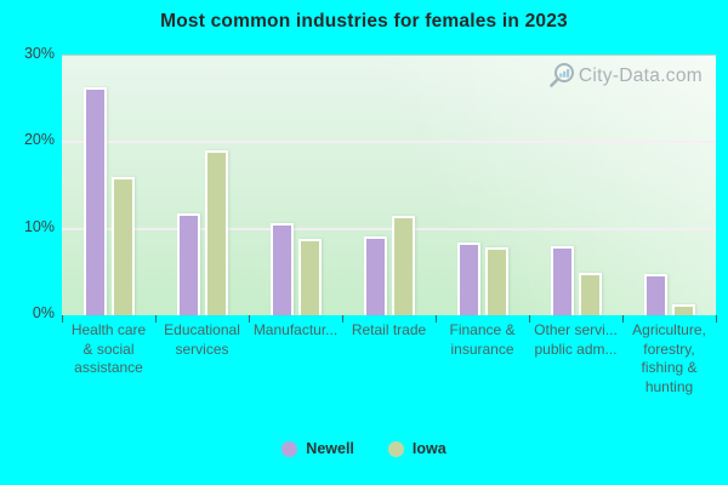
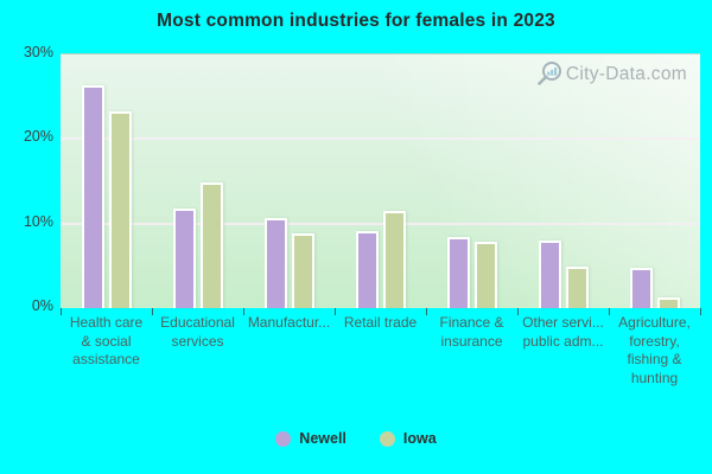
Iowa/Health care & social assistance: 16% -> 23%
Iowa/Educational services: 19% -> 15%
